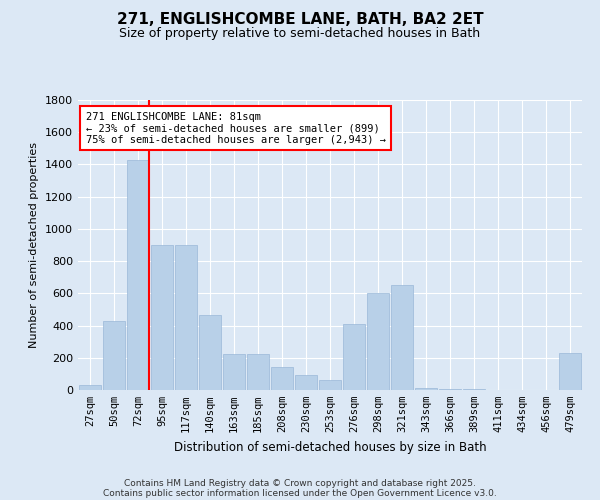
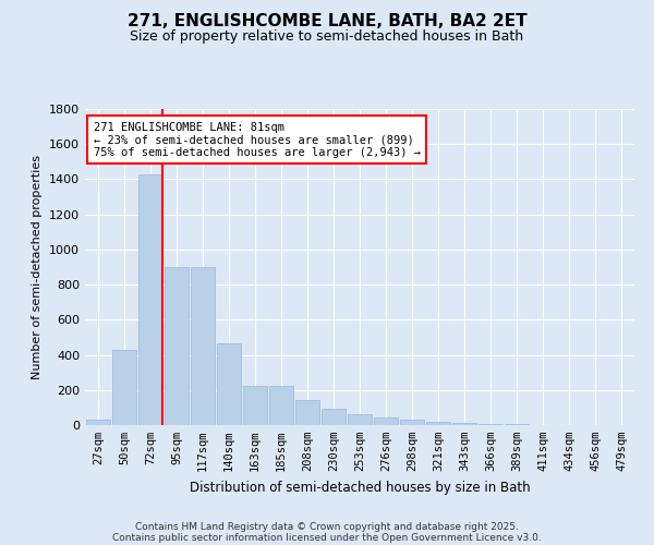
276sqm: 410 -> 40
298sqm: 600 -> 30
321sqm: 650 -> 20
479sqm: 230 -> 0
